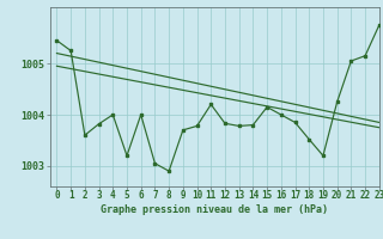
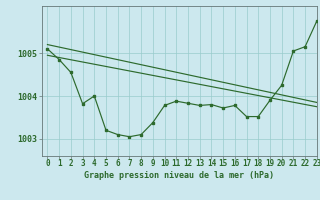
0: 1005.45 -> 1005.10
1: 1005.25 -> 1004.85
2: 1003.60 -> 1004.55
6: 1004.00 -> 1003.10
8: 1002.90 -> 1003.10
9: 1003.70 -> 1003.38
11: 1004.20 -> 1003.88
15: 1004.15 -> 1003.72
16: 1004.00 -> 1003.78
17: 1003.85 -> 1003.52
19: 1003.20 -> 1003.90
